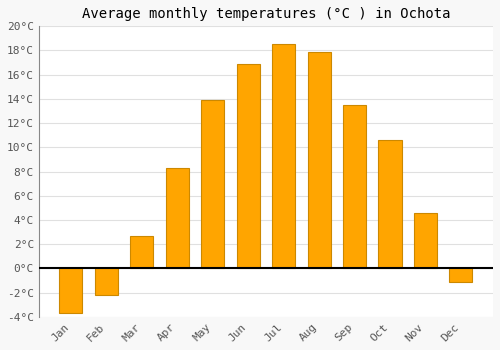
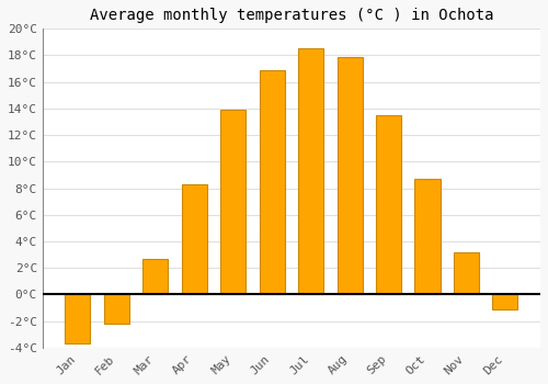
Oct: 10.6°C -> 8.7°C
Nov: 4.6°C -> 3.2°C
